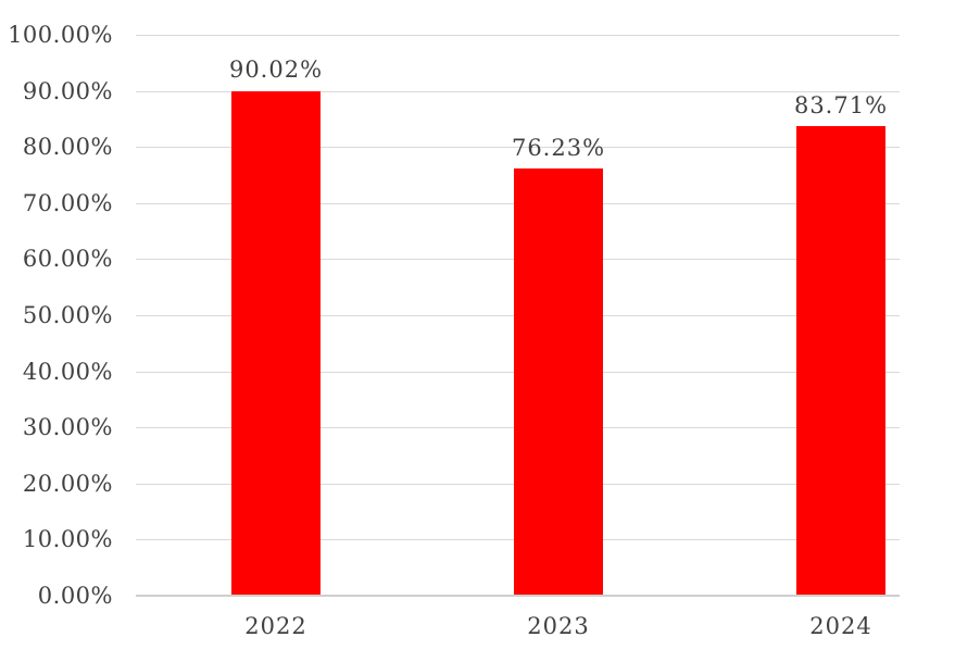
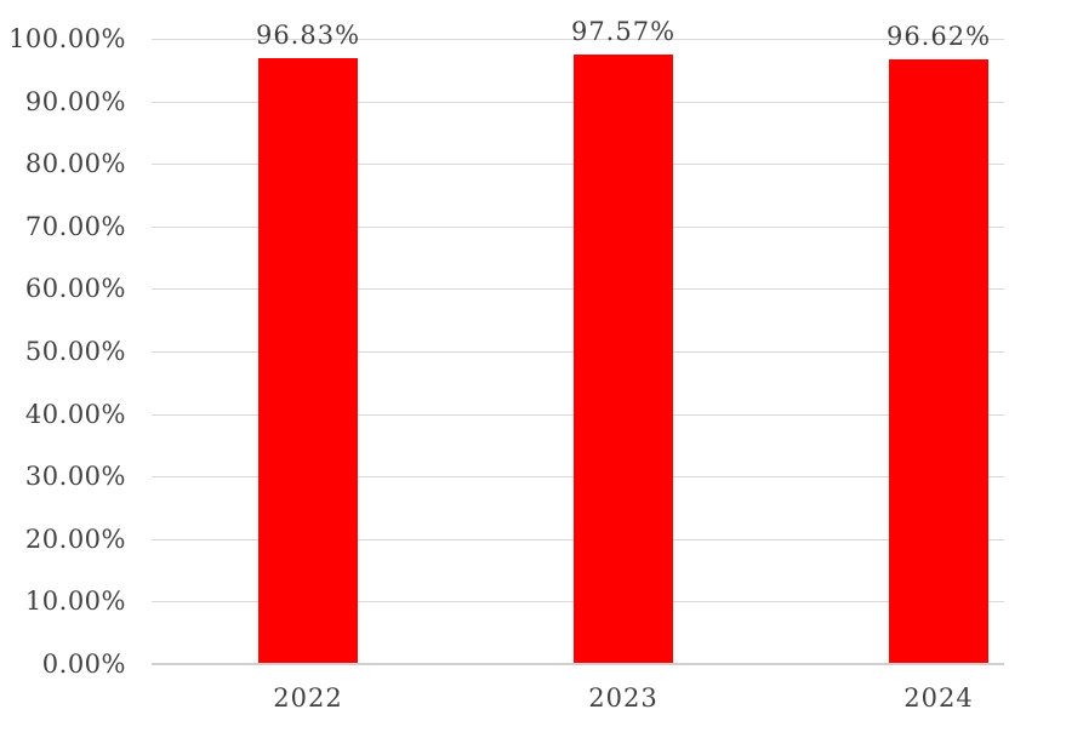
2022: 90.02% -> 96.83%
2023: 76.23% -> 97.57%
2024: 83.71% -> 96.62%
